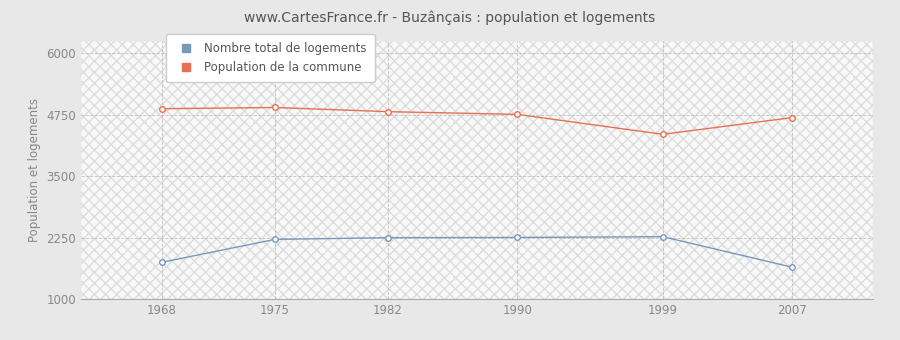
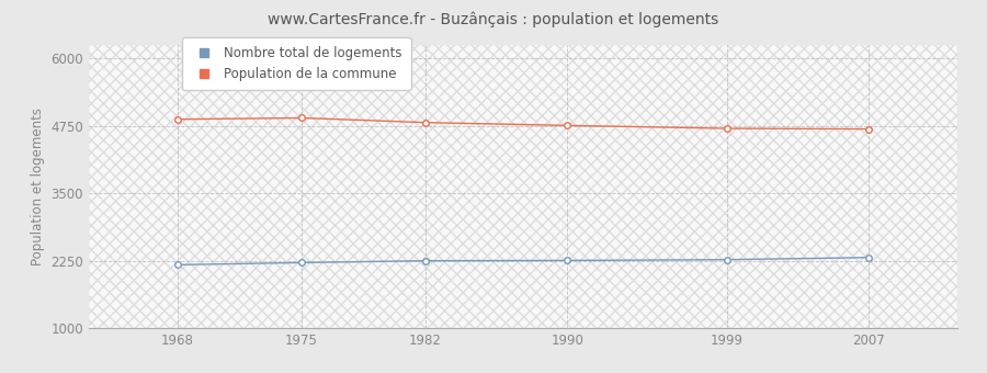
Nombre total de logements/1968: 1750 -> 2180
Population de la commune/1999: 4350 -> 4700
Nombre total de logements/2007: 1650 -> 2310
